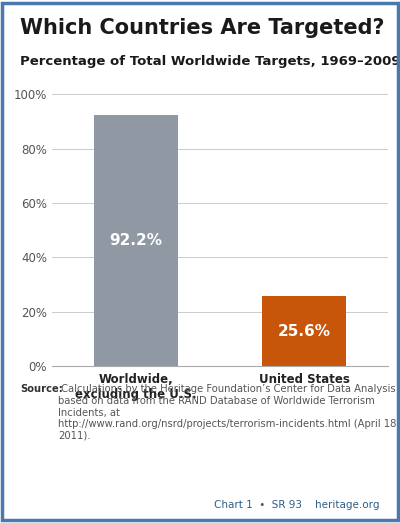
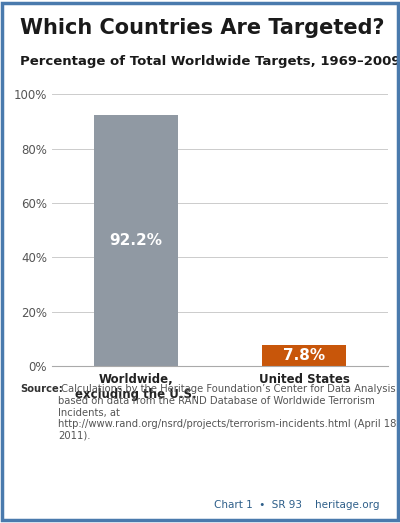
United States: 25.6% -> 7.8%
